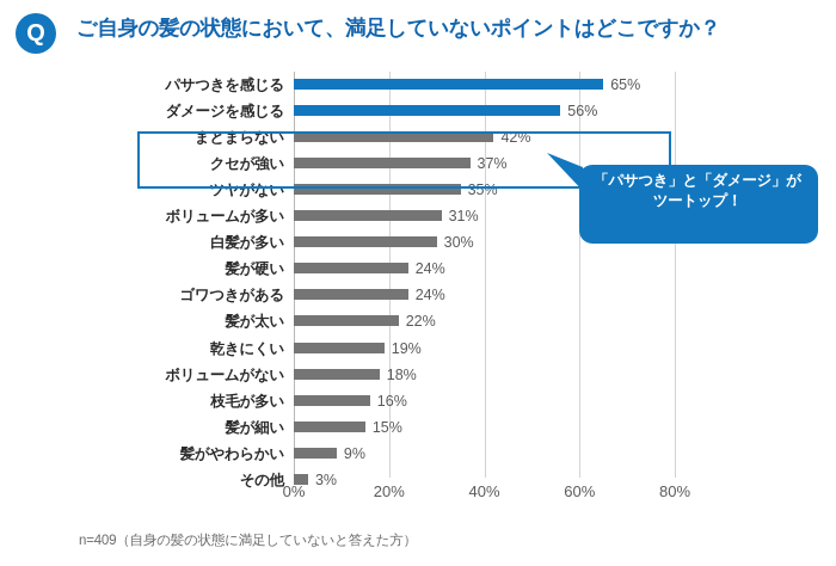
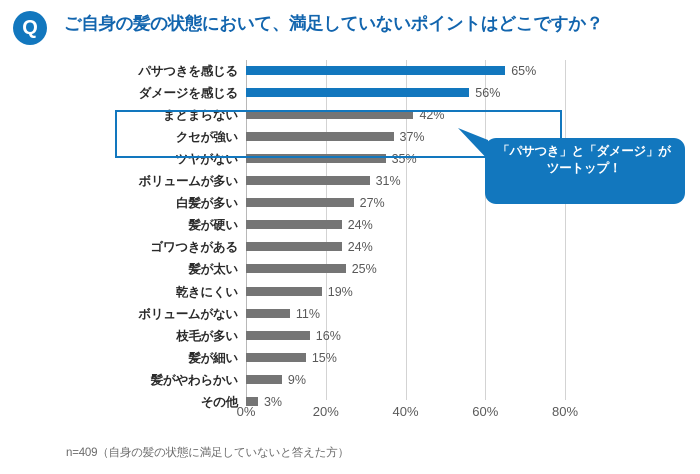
白髪が多い: 30% -> 27%
髪が太い: 22% -> 25%
ボリュームがない: 18% -> 11%
